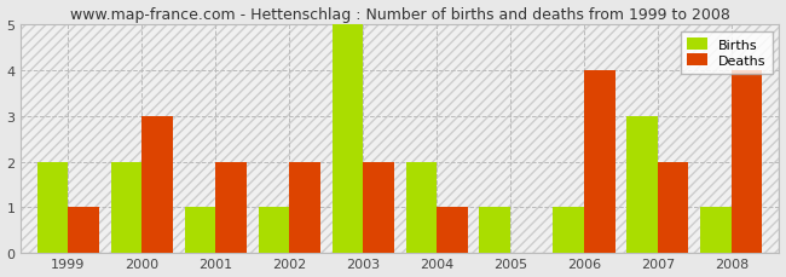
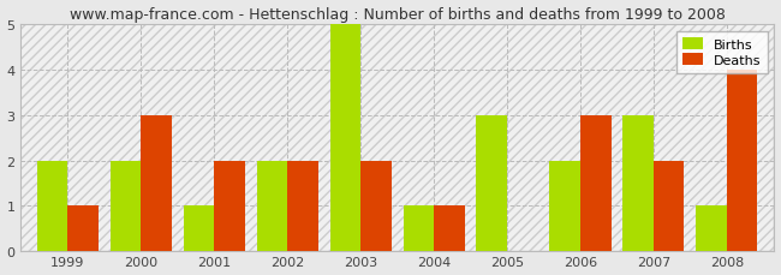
Births/2002: 1 -> 2
Births/2004: 2 -> 1
Births/2005: 1 -> 3
Births/2006: 1 -> 2
Deaths/2006: 4 -> 3
